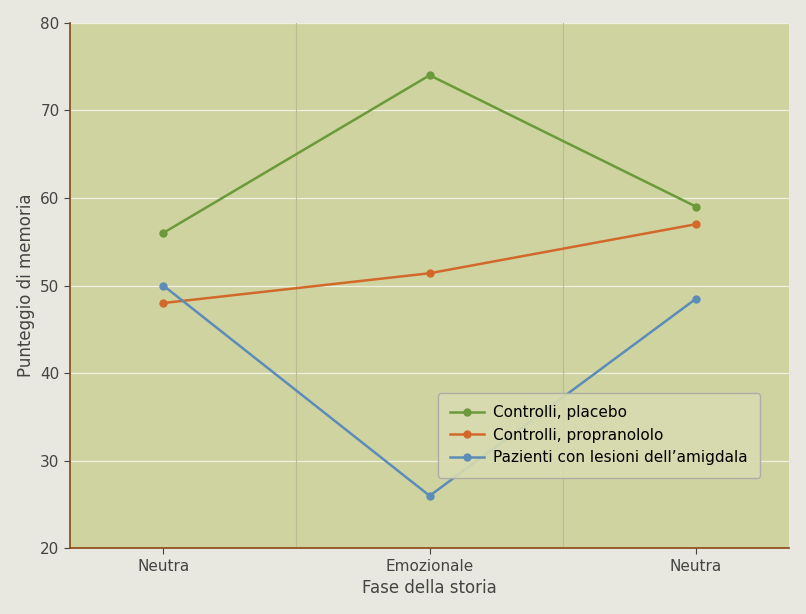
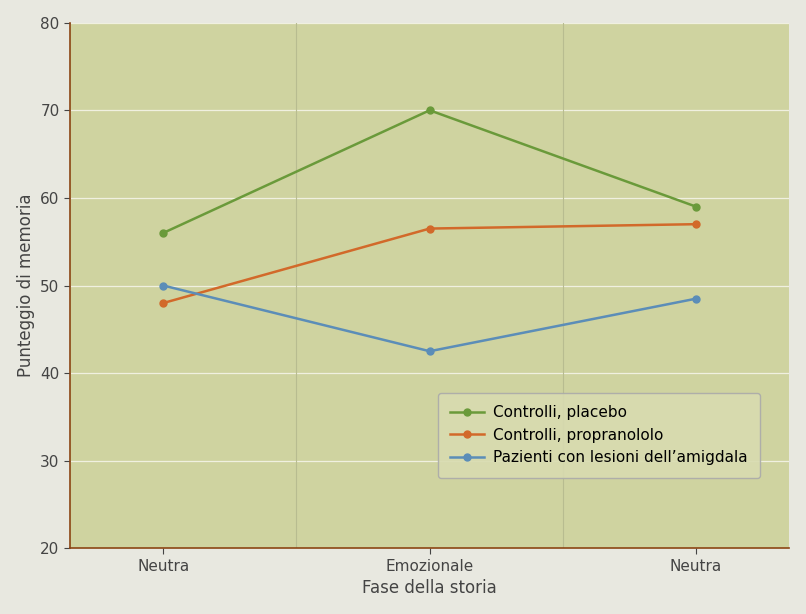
Controlli, placebo/Emozionale: 74 -> 70
Controlli, propranololo/Emozionale: 51.4 -> 56.5
Pazienti con lesioni dell’amigdala/Emozionale: 26.0 -> 42.5
